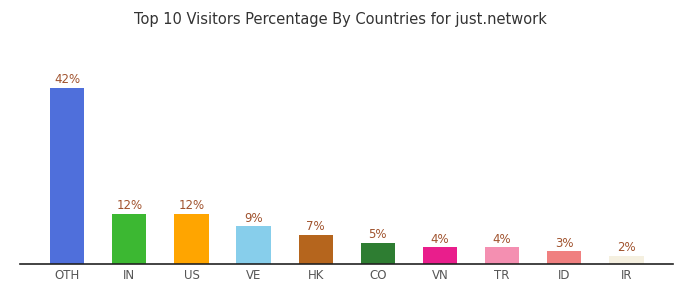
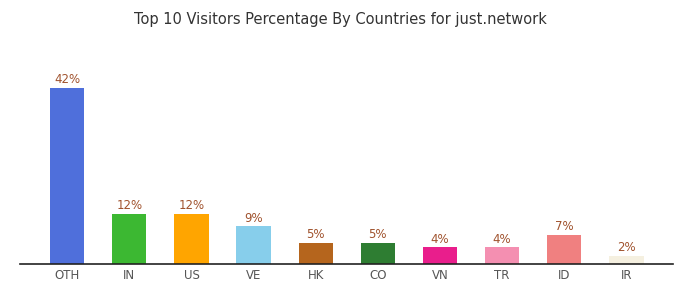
HK: 7% -> 5%
ID: 3% -> 7%
